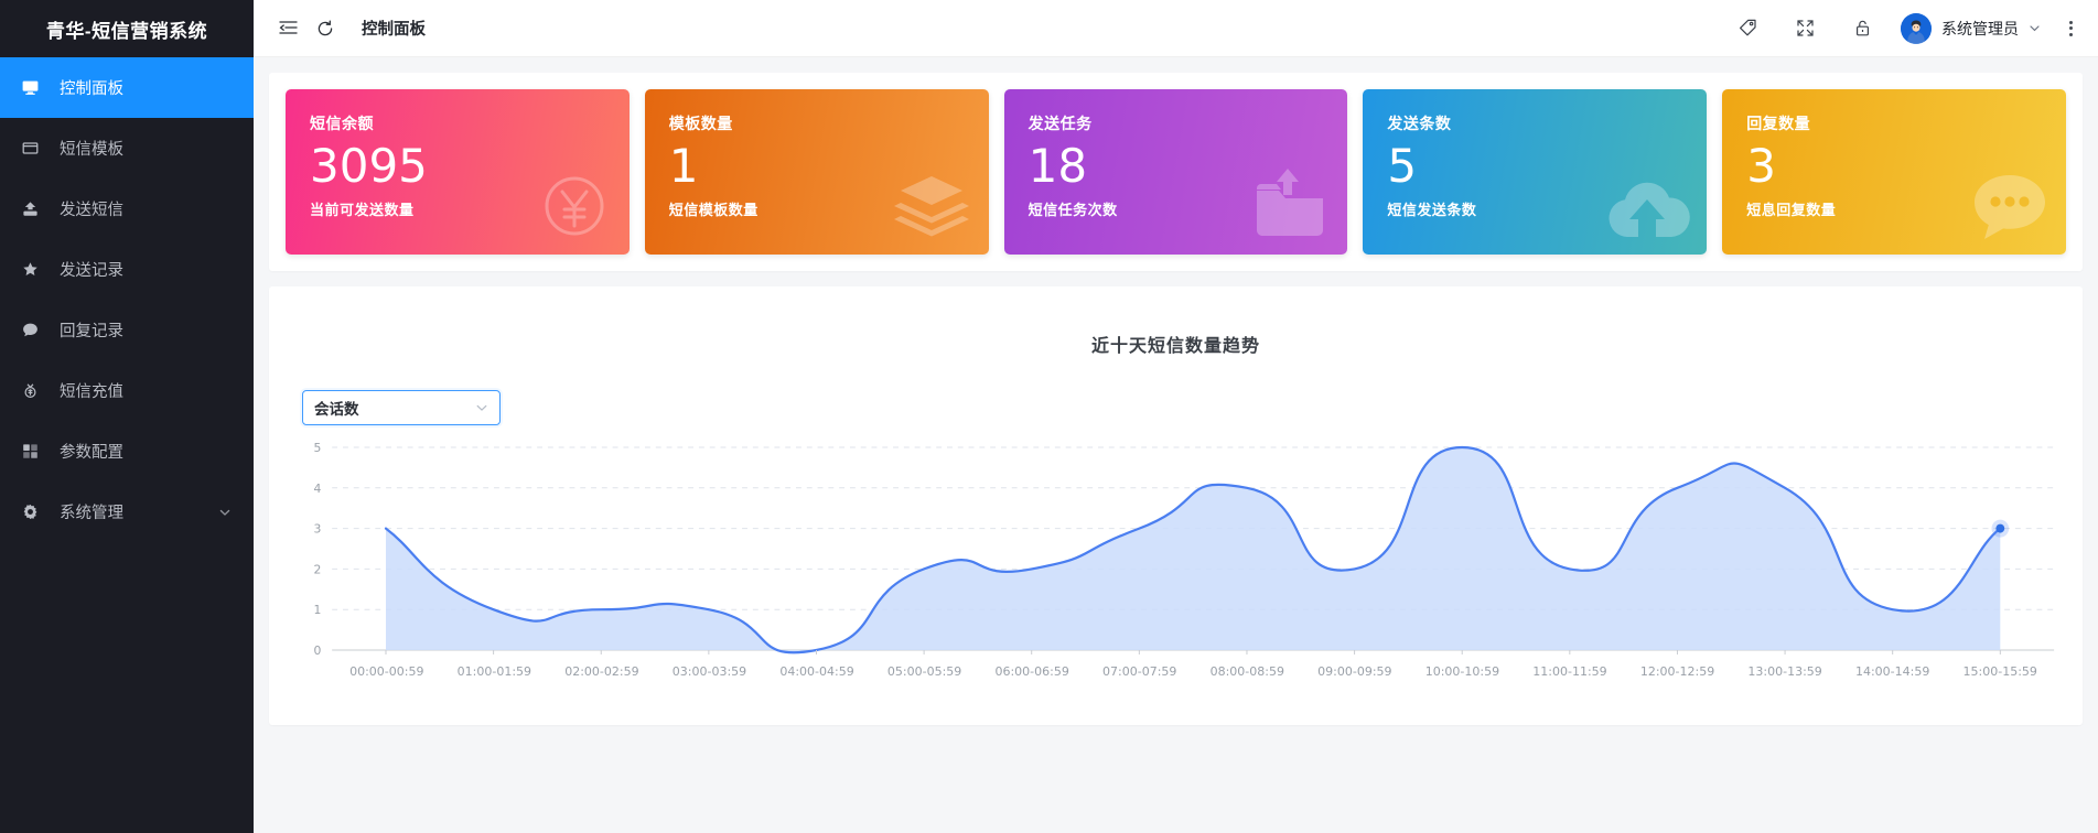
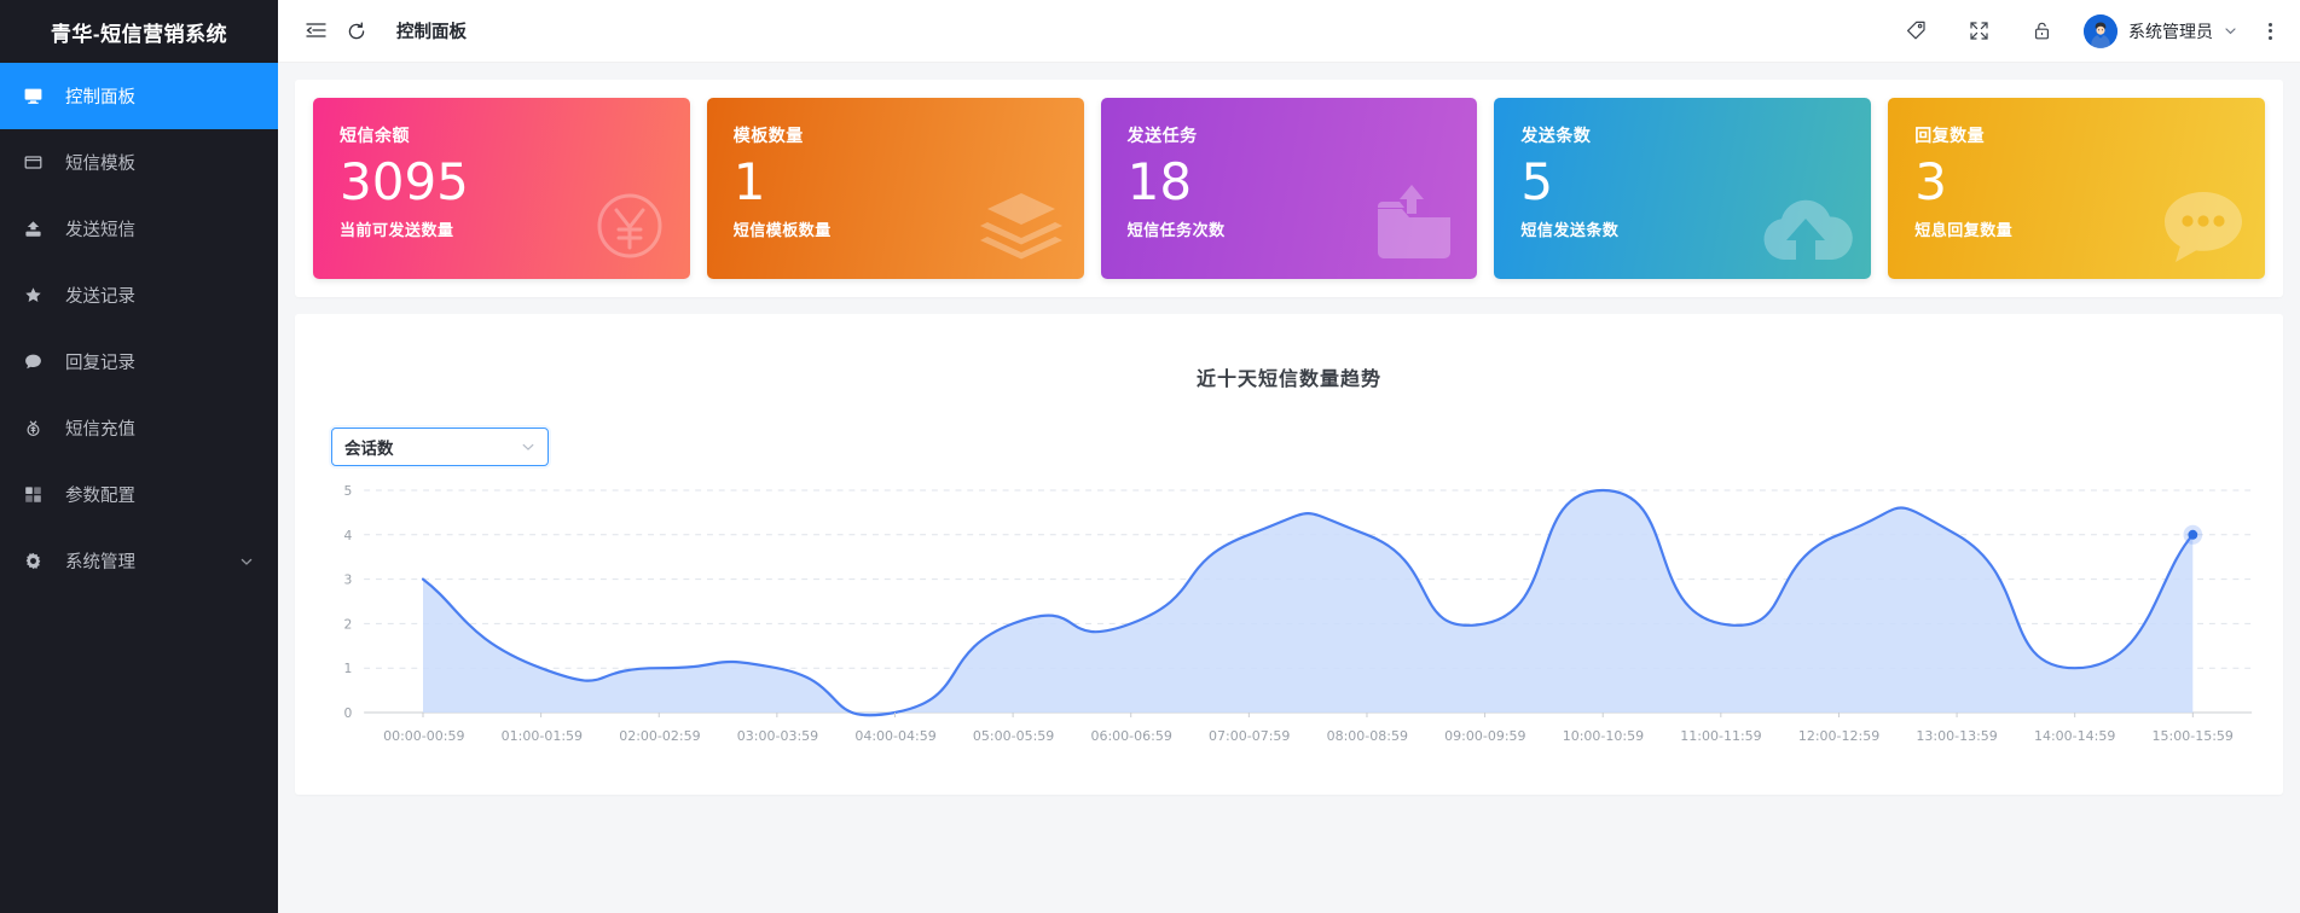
07:00-07:59: 3 -> 4
15:00-15:59: 3 -> 4
